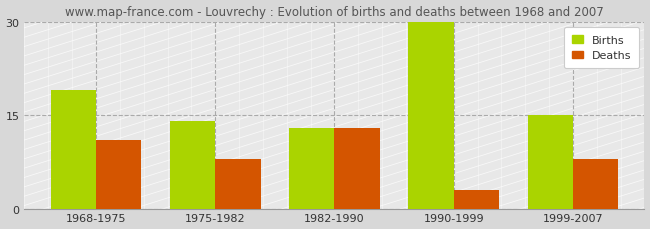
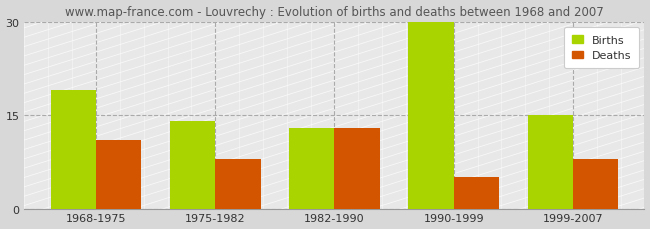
Deaths/1990-1999: 3 -> 5
